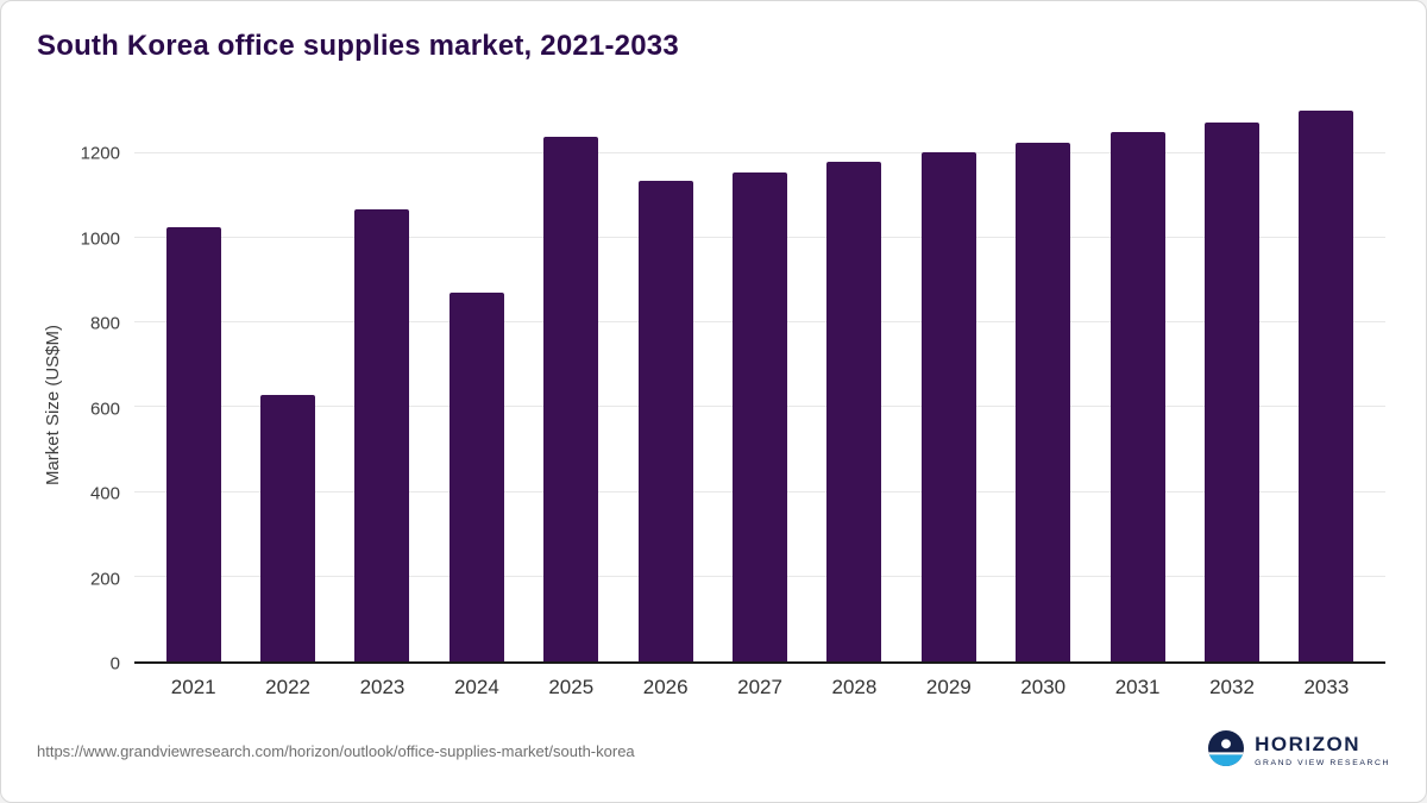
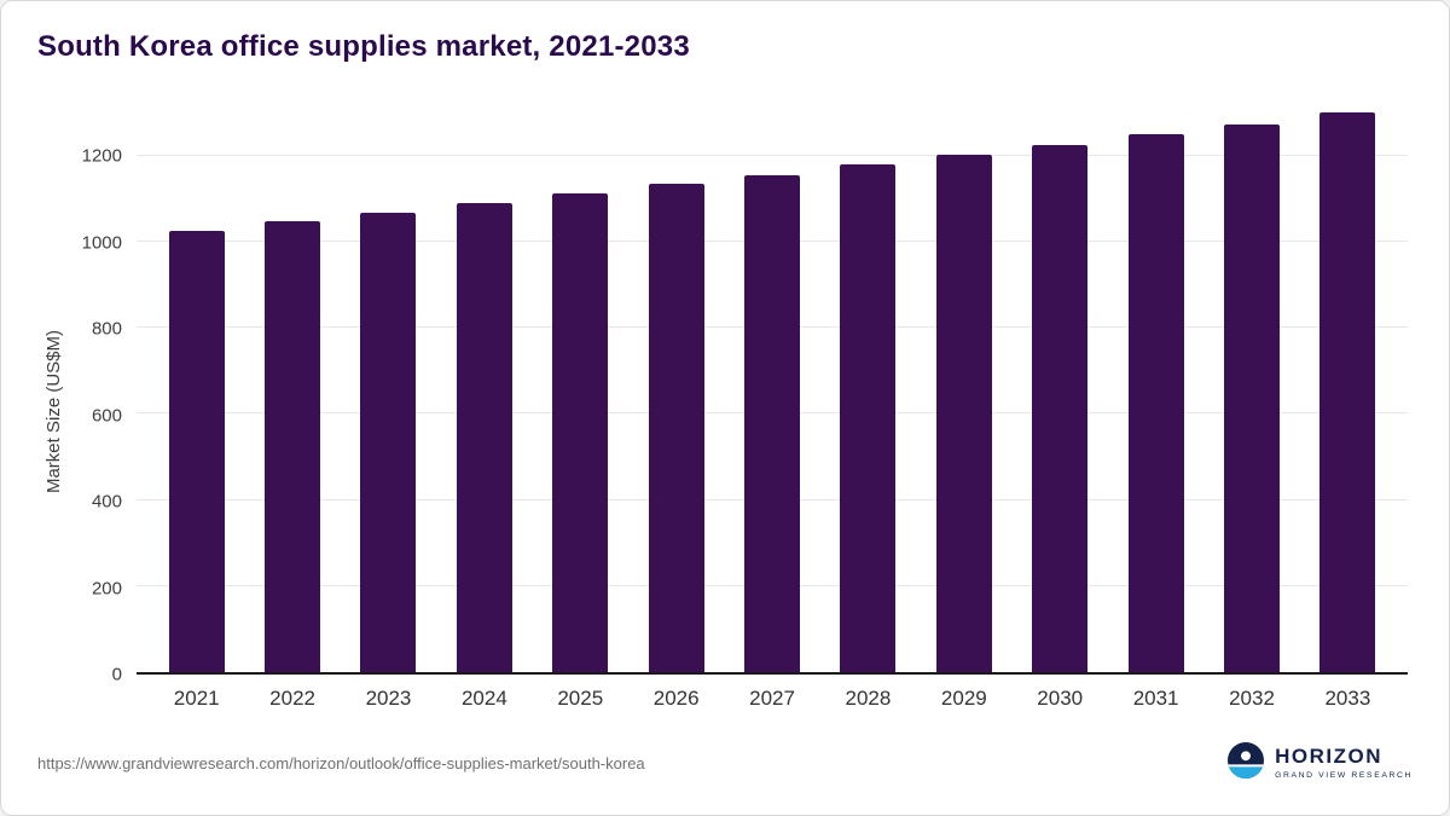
2022: 630 -> 1050
2024: 870 -> 1090
2025: 1240 -> 1110
